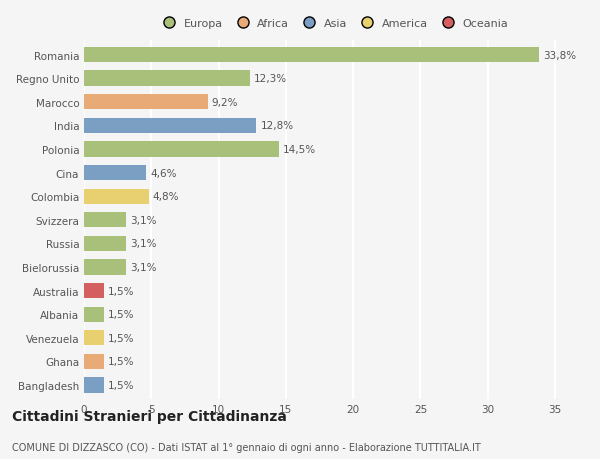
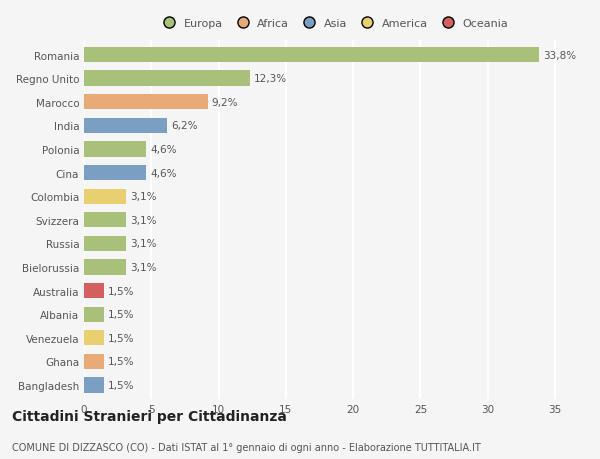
India: 12,8% -> 6,2%
Polonia: 14,5% -> 4,6%
Colombia: 4,8% -> 3,1%
